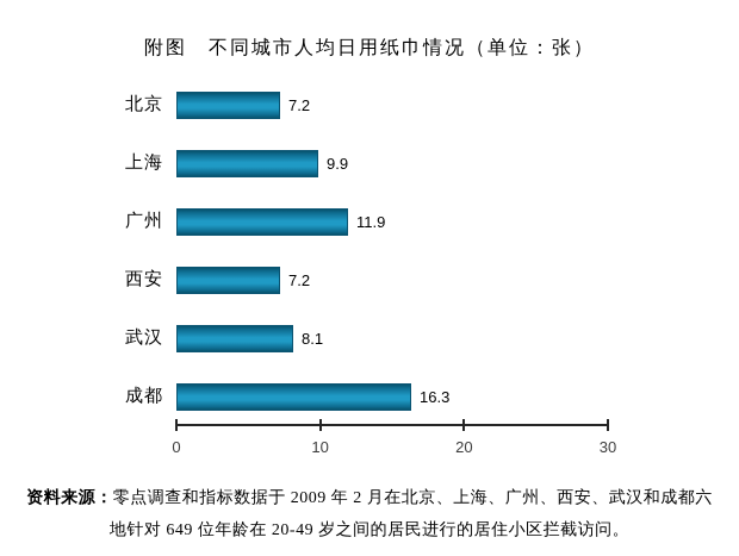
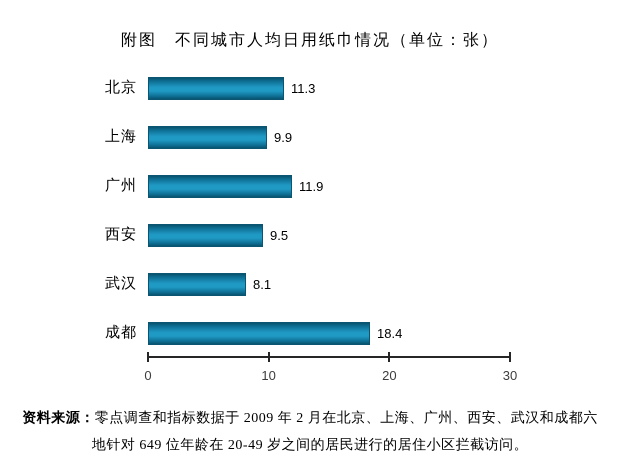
北京: 7.2 -> 11.3
西安: 7.2 -> 9.5
成都: 16.3 -> 18.4
